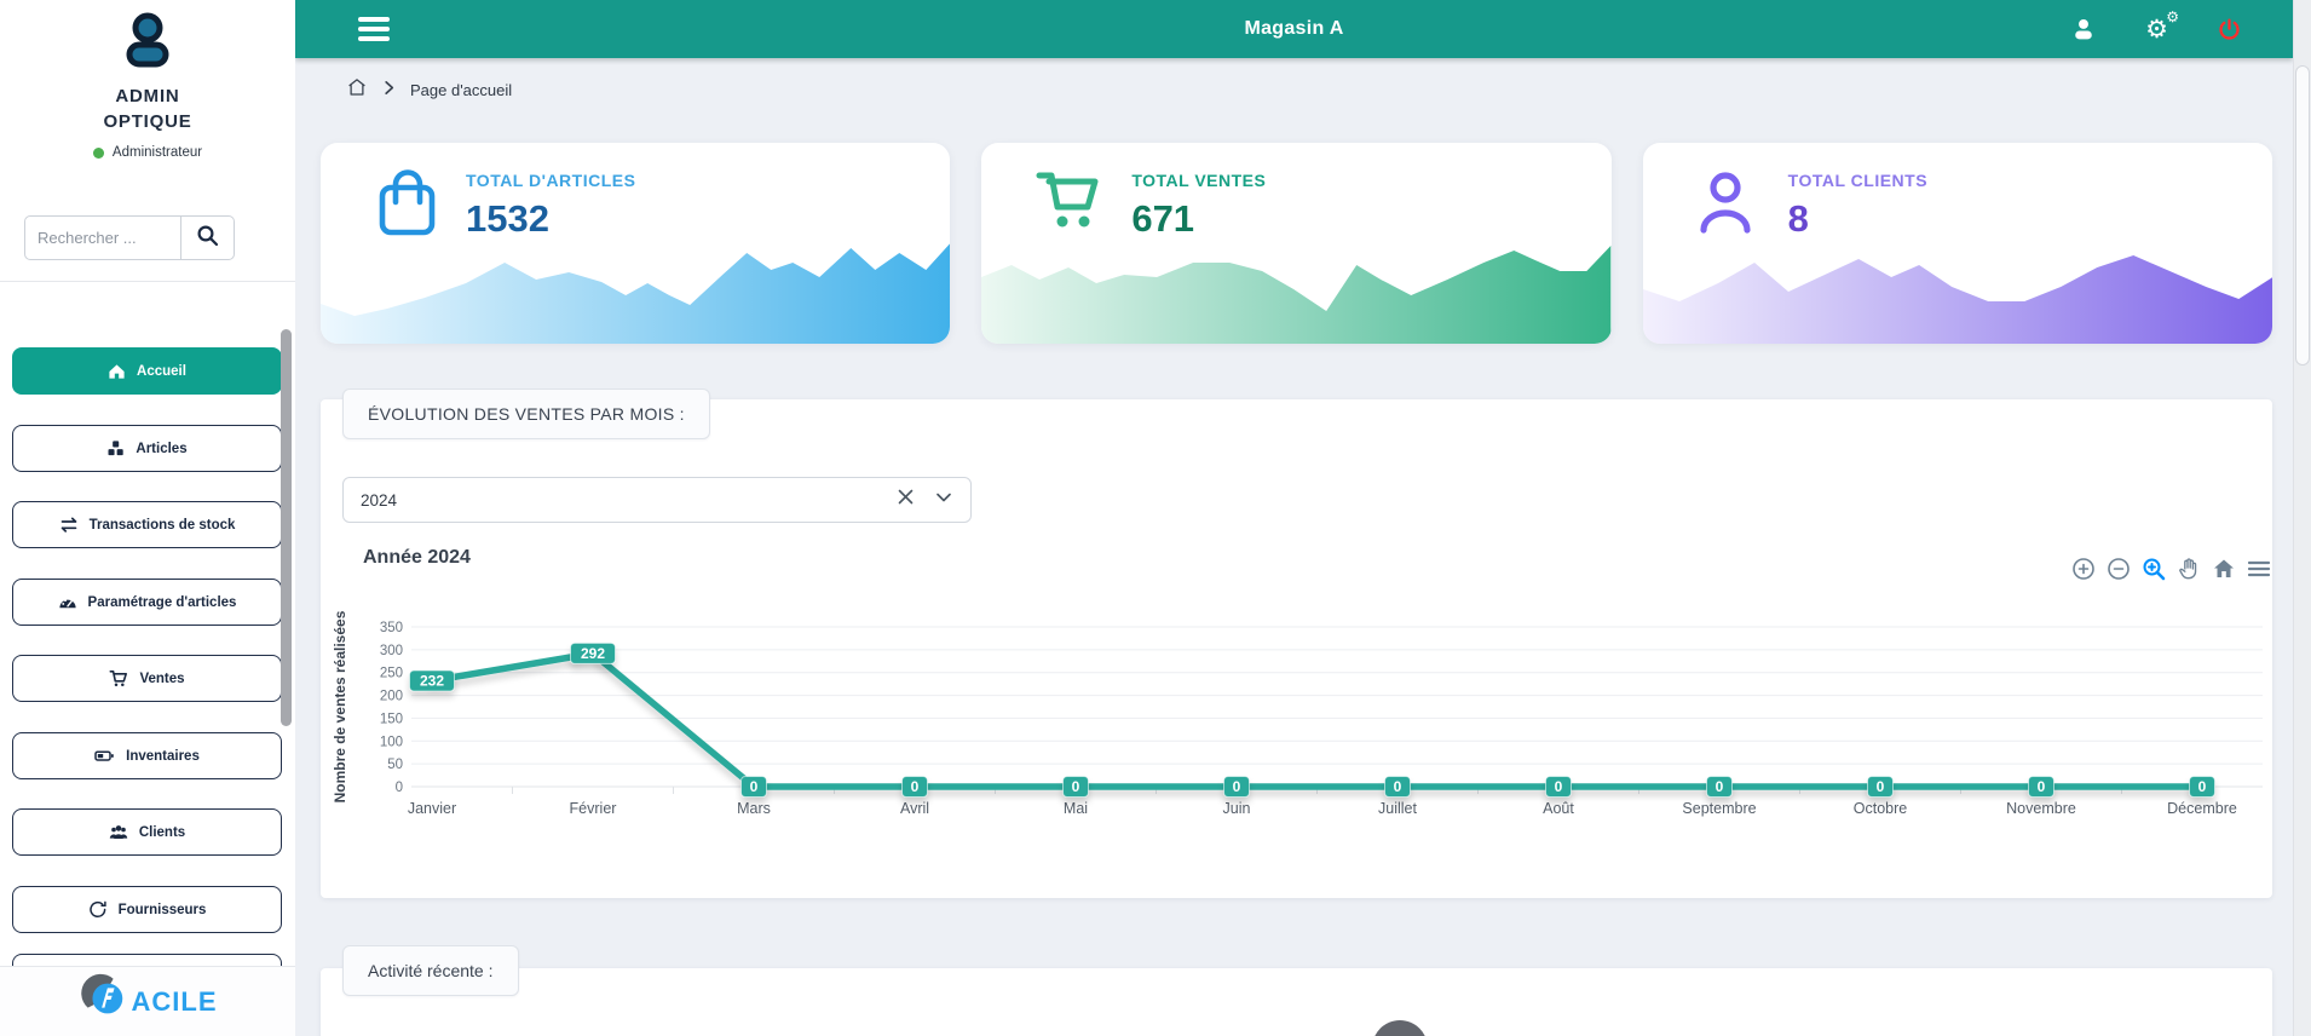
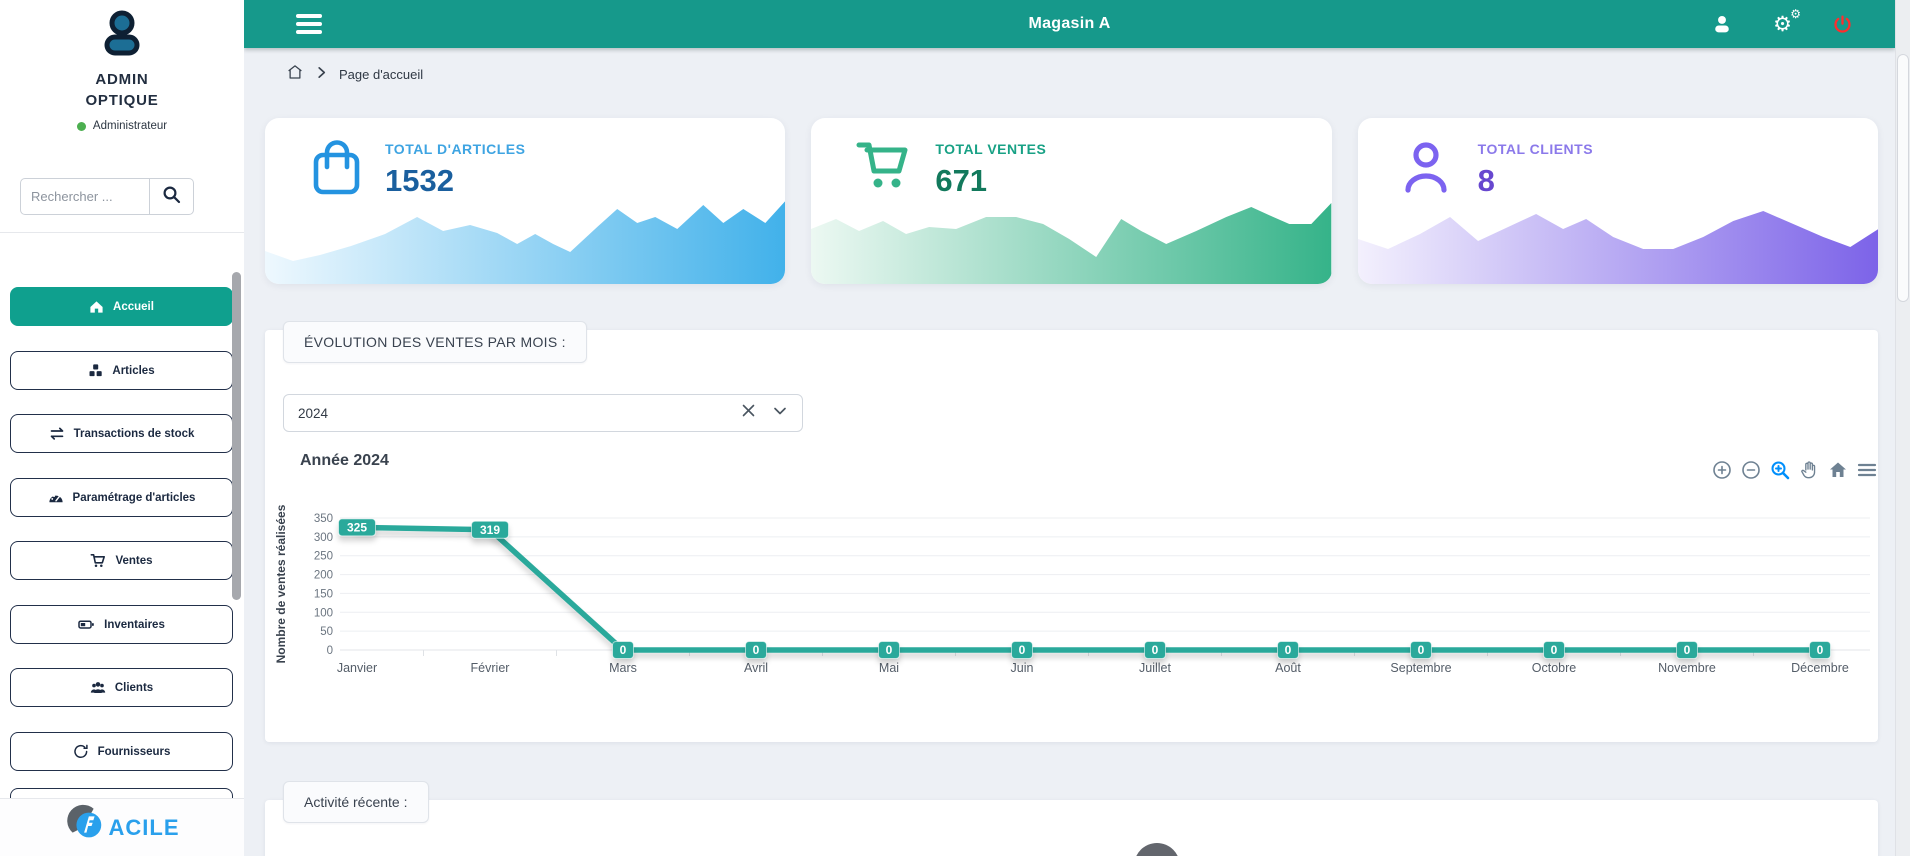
Janvier: 232 -> 325
Février: 292 -> 319
